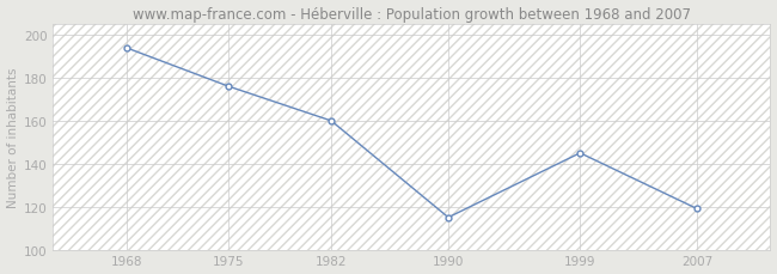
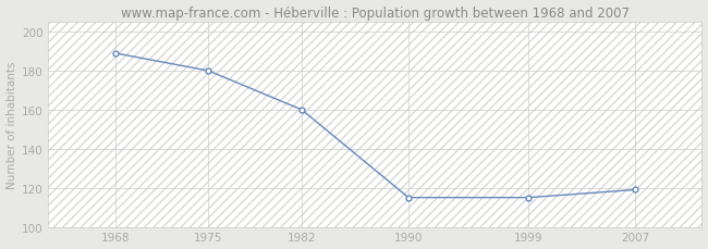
1968: 194 -> 189
1975: 176 -> 180
1999: 145 -> 115
